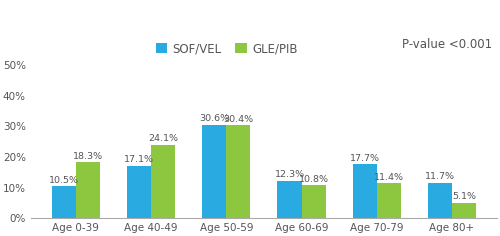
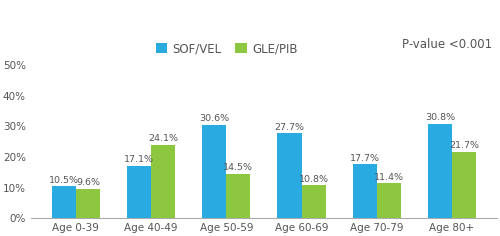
GLE/PIB/Age 0-39: 18.3% -> 9.6%
GLE/PIB/Age 50-59: 30.4% -> 14.5%
SOF/VEL/Age 60-69: 12.3% -> 27.7%
SOF/VEL/Age 80+: 11.7% -> 30.8%
GLE/PIB/Age 80+: 5.1% -> 21.7%
